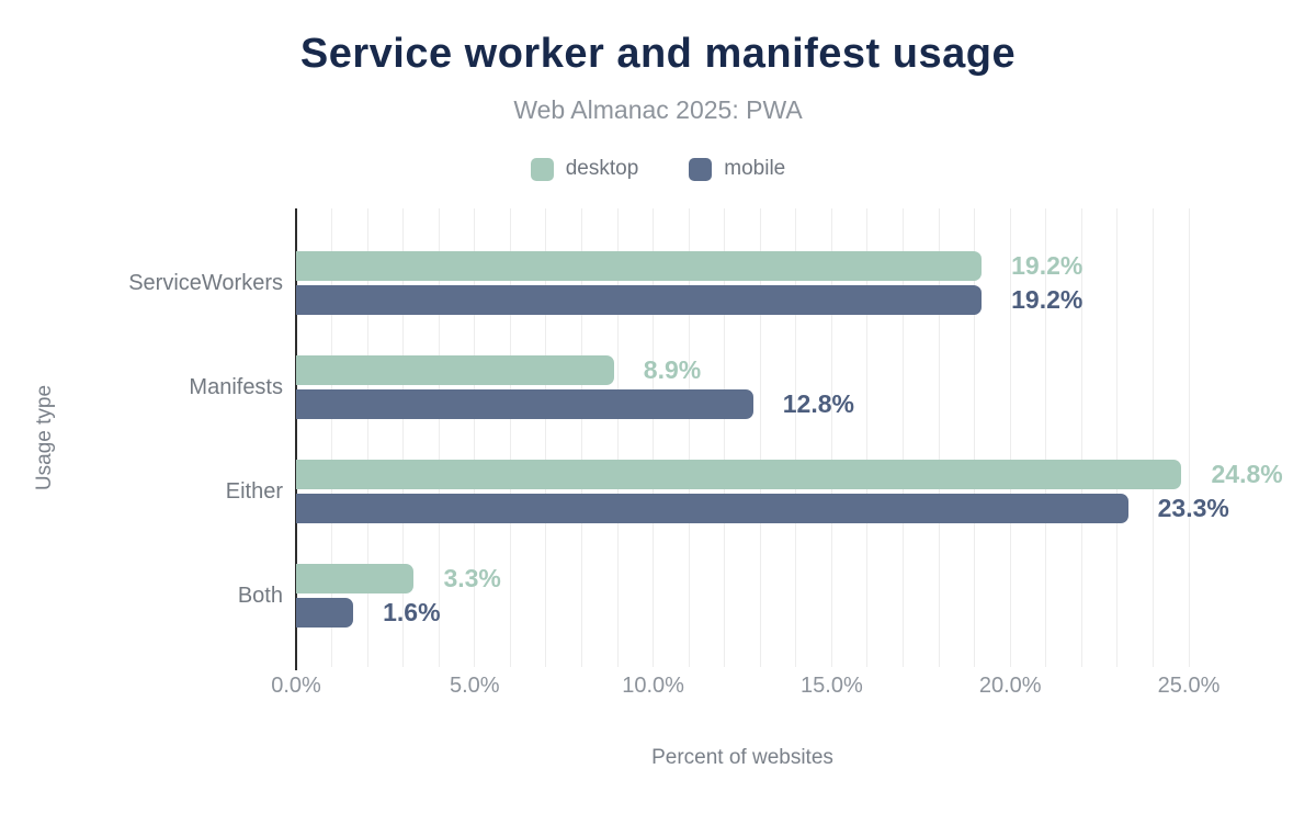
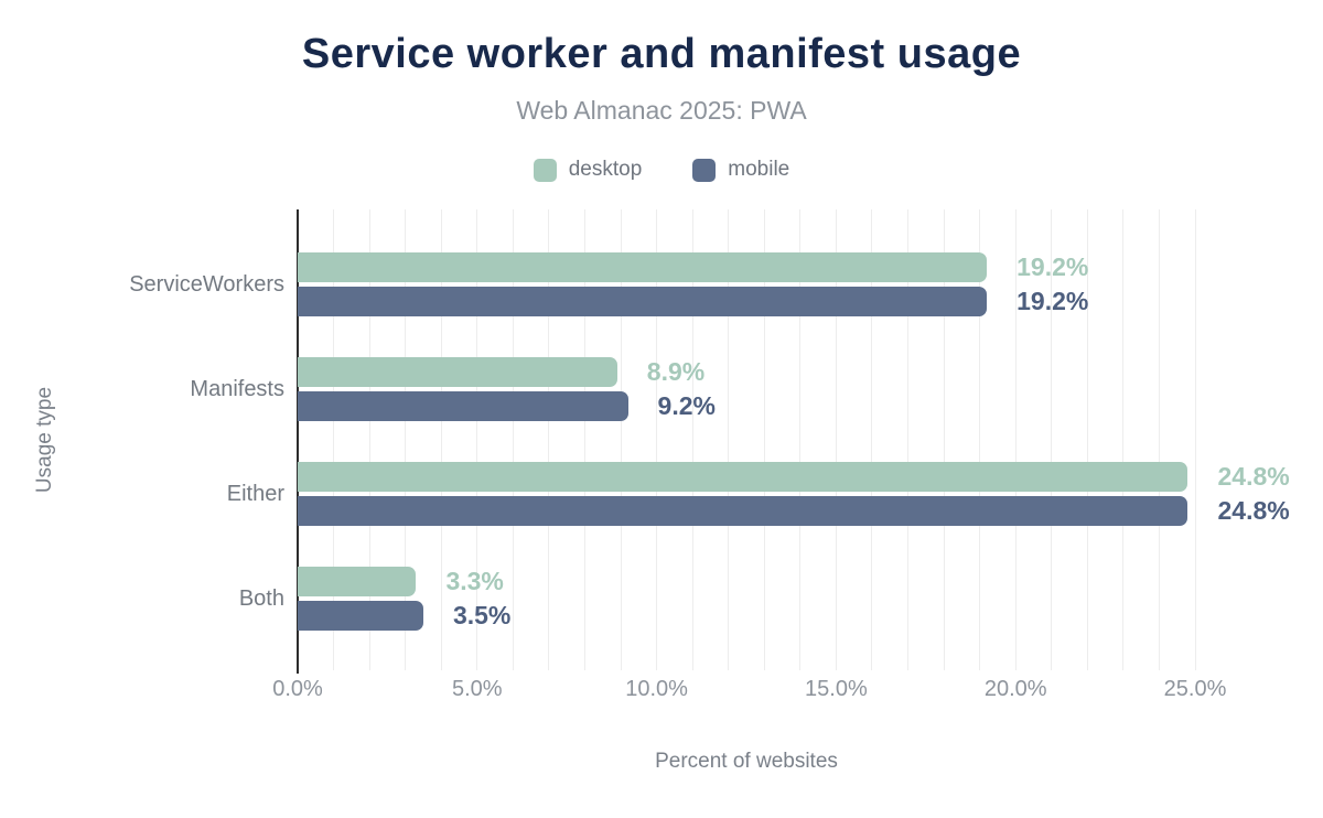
mobile/Manifests: 12.8% -> 9.2%
mobile/Either: 23.3% -> 24.8%
mobile/Both: 1.6% -> 3.5%
